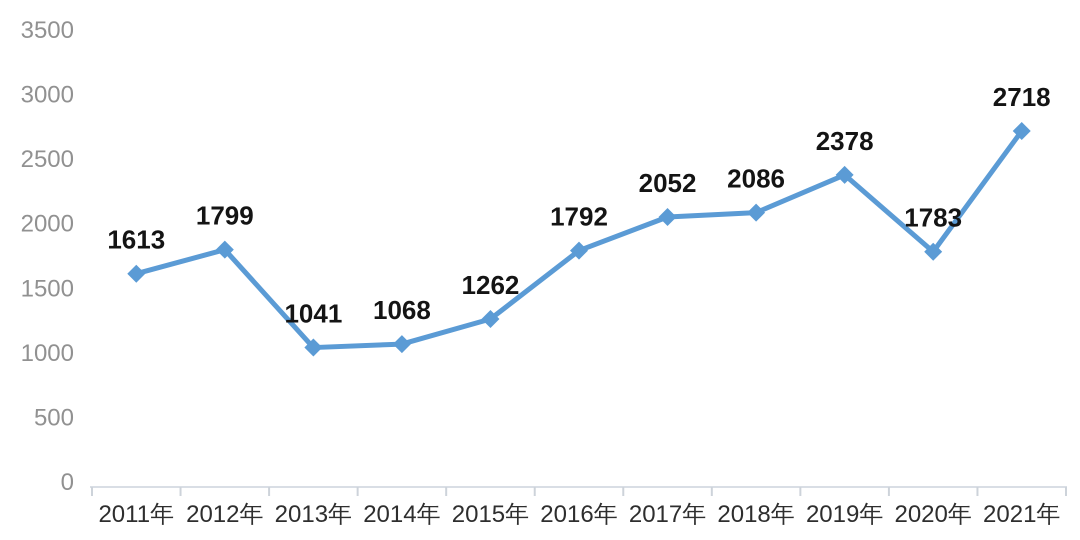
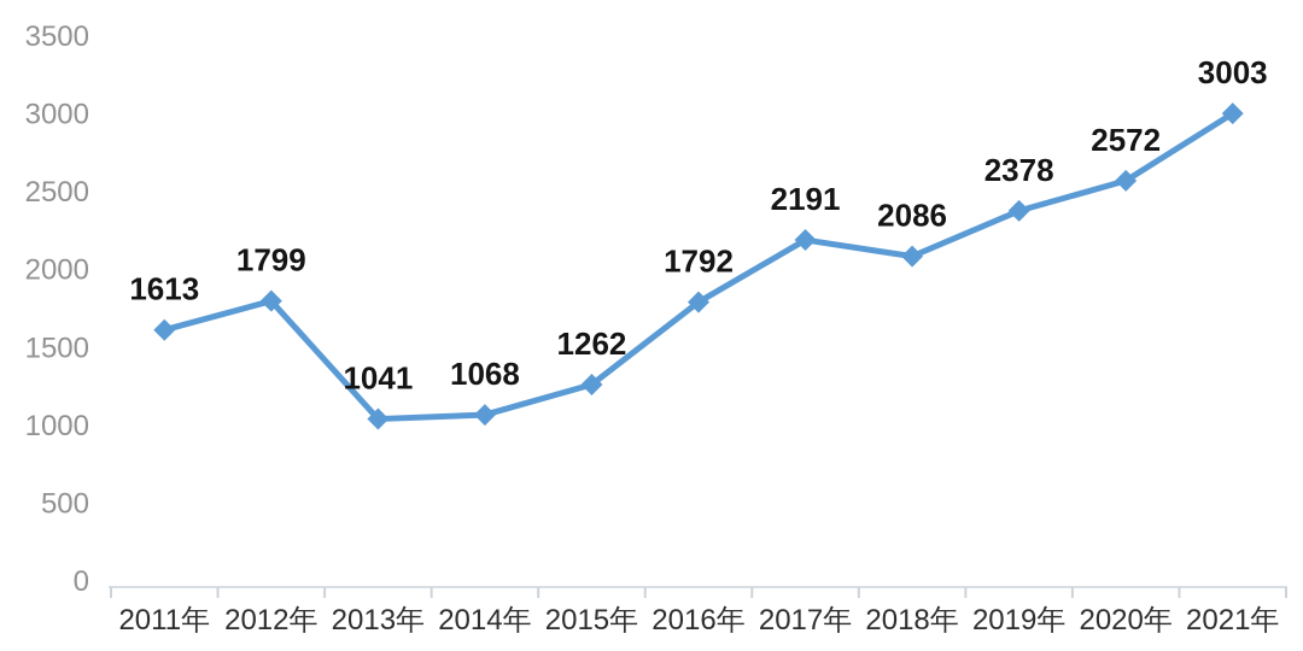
2017年: 2052 -> 2191
2020年: 1783 -> 2572
2021年: 2718 -> 3003
